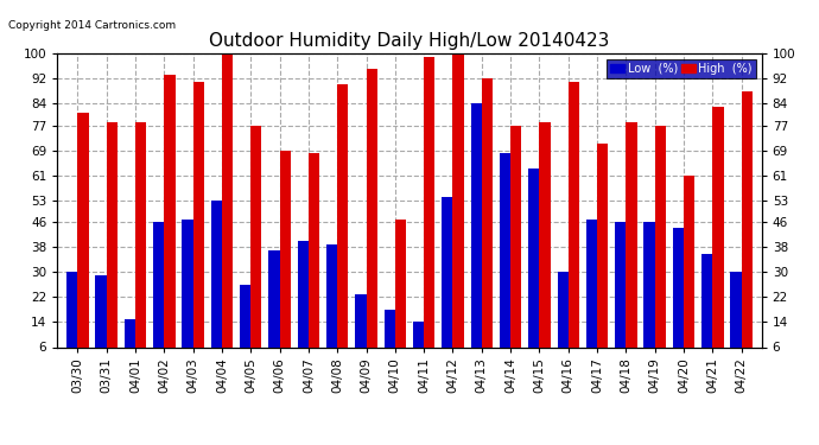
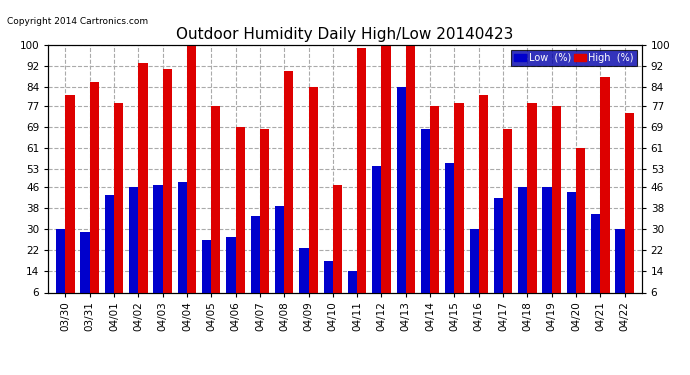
High (%)/03/31: 78 -> 86
Low (%)/04/01: 15 -> 43
Low (%)/04/04: 53 -> 48
Low (%)/04/06: 37 -> 27
Low (%)/04/07: 40 -> 35
High (%)/04/09: 95 -> 84
High (%)/04/13: 92 -> 100
Low (%)/04/15: 63 -> 55
High (%)/04/16: 91 -> 81
Low (%)/04/17: 47 -> 42
High (%)/04/17: 71 -> 68
High (%)/04/21: 83 -> 88
High (%)/04/22: 88 -> 74
